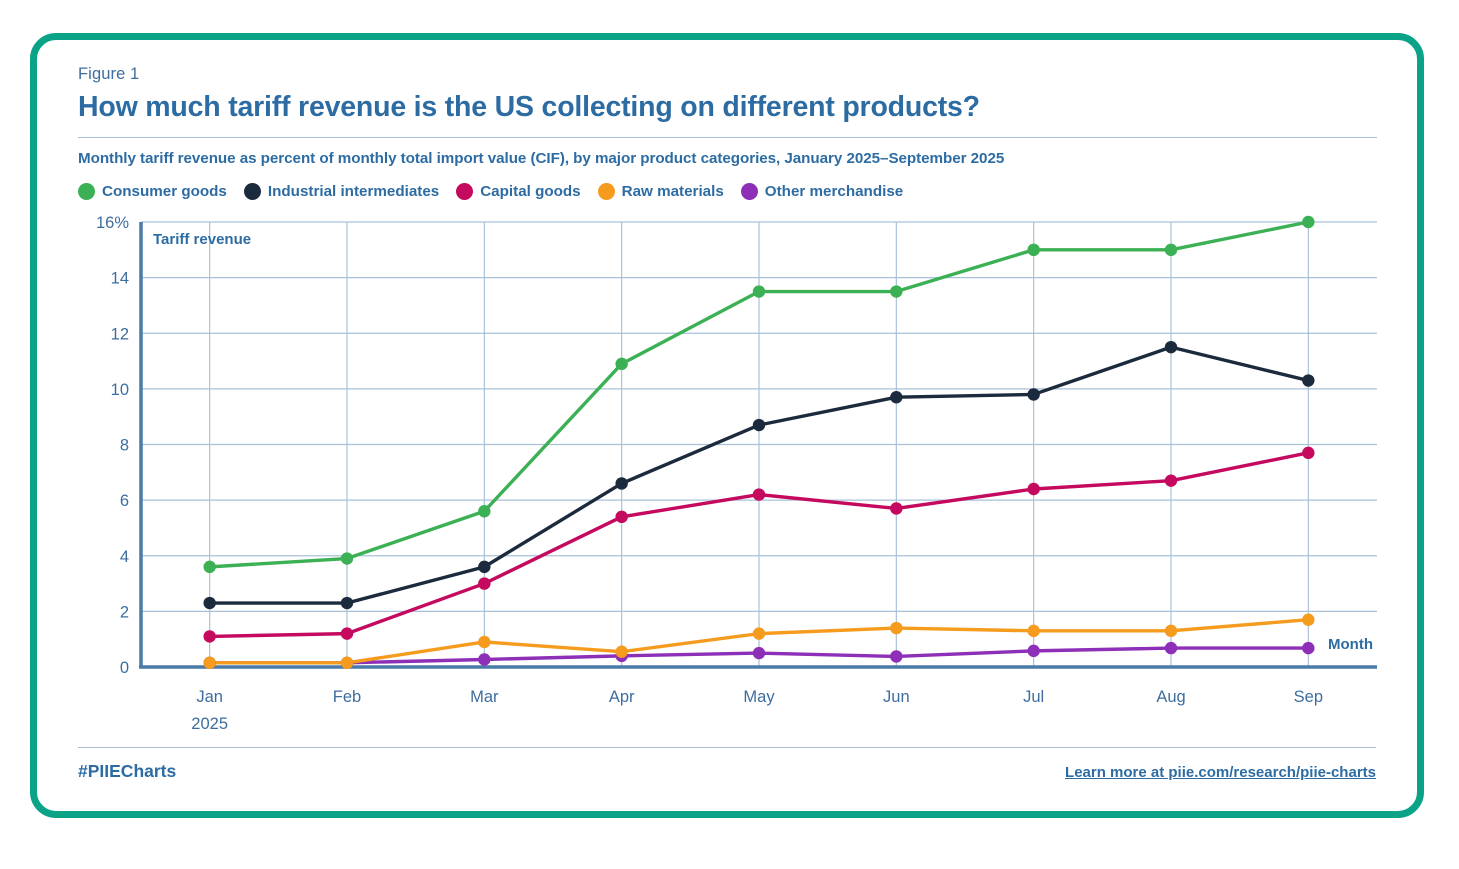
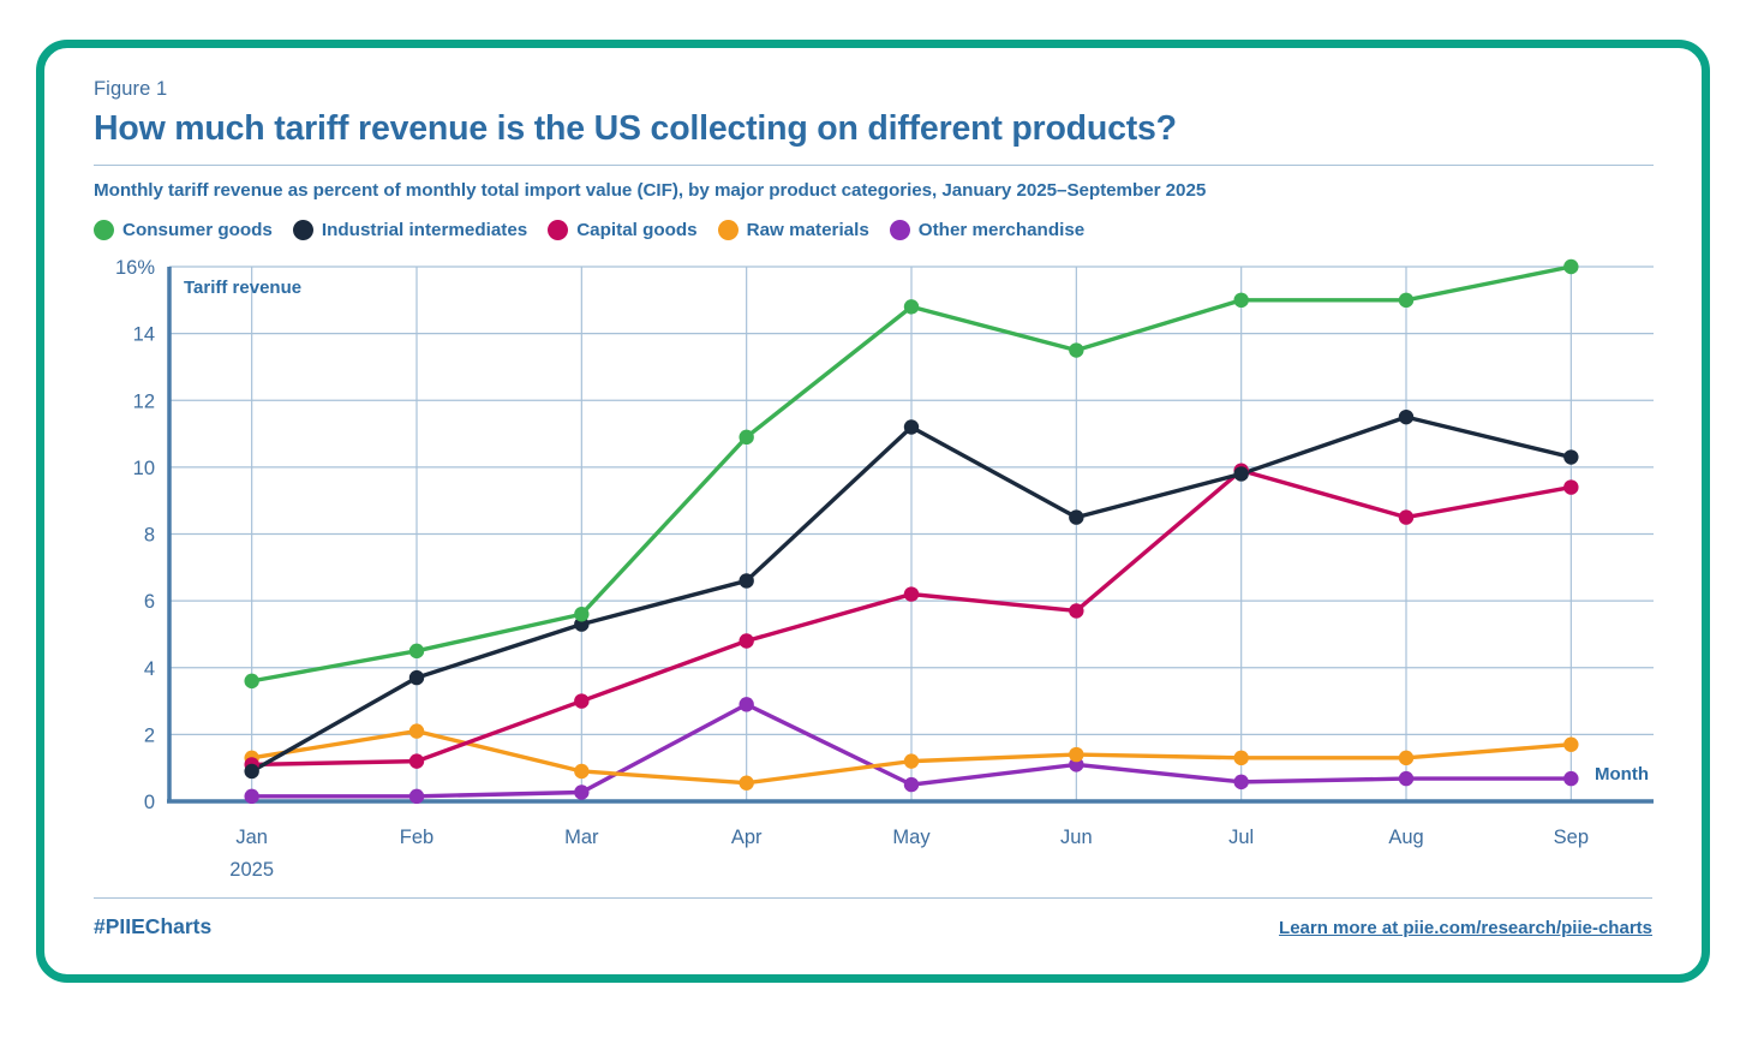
Industrial intermediates/Jan: 2.3% -> 0.9%
Raw materials/Jan: 0.1% -> 1.3%
Consumer goods/Feb: 3.9% -> 4.5%
Industrial intermediates/Feb: 2.3% -> 3.7%
Raw materials/Feb: 0.1% -> 2.1%
Industrial intermediates/Mar: 3.6% -> 5.3%
Capital goods/Apr: 5.4% -> 4.8%
Other merchandise/Apr: 0.4% -> 2.9%
Consumer goods/May: 13.5% -> 14.8%
Industrial intermediates/May: 8.7% -> 11.2%
Industrial intermediates/Jun: 9.7% -> 8.5%
Other merchandise/Jun: 0.4% -> 1.1%
Capital goods/Jul: 6.4% -> 9.9%
Capital goods/Aug: 6.7% -> 8.5%
Capital goods/Sep: 7.7% -> 9.4%
